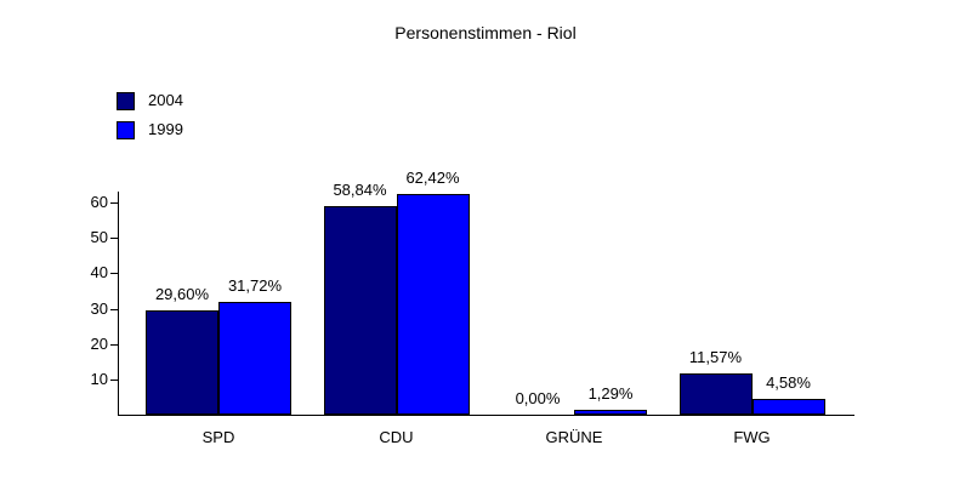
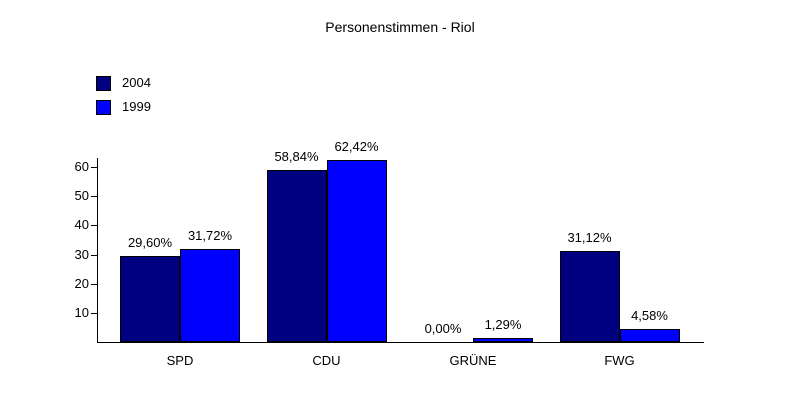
2004/FWG: 11,57% -> 31,12%
